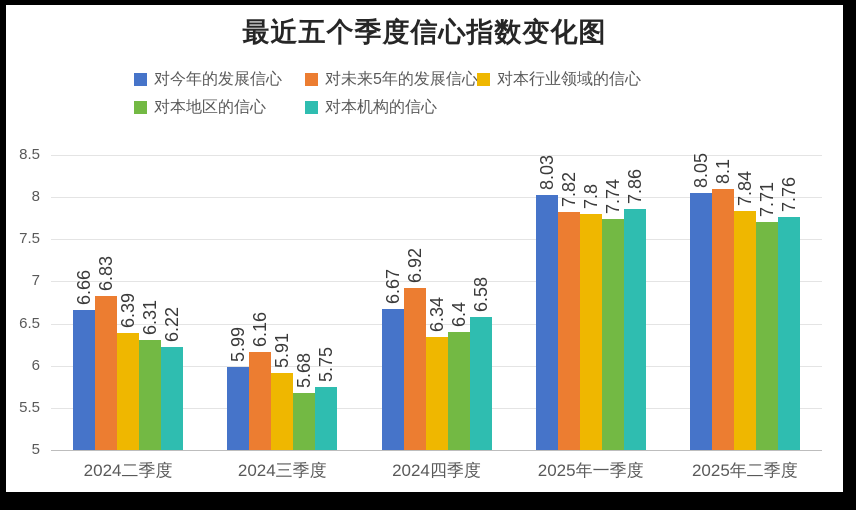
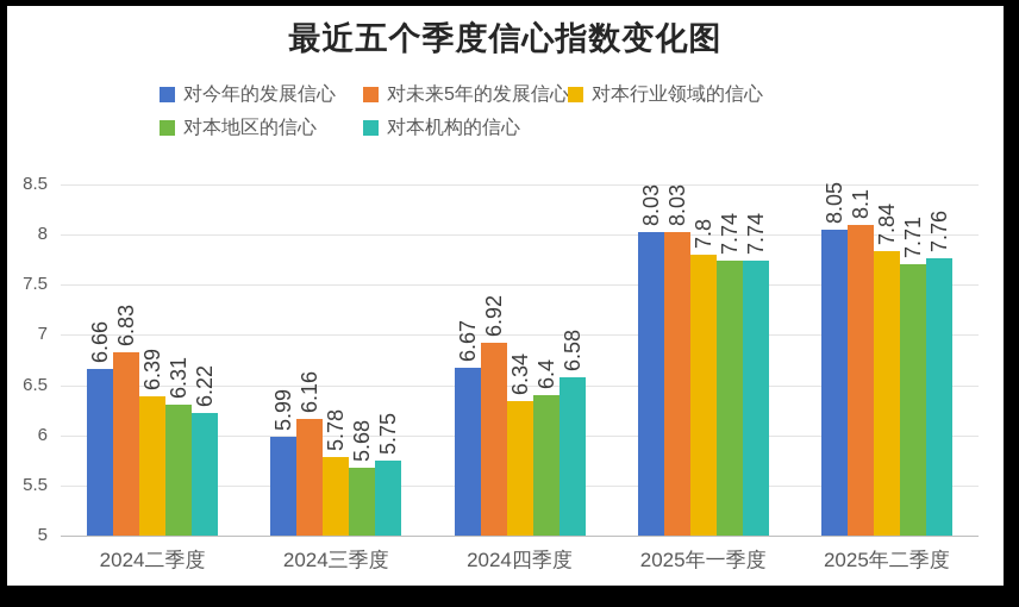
对本行业领域的信心/2024三季度: 5.91 -> 5.78
对未来5年的发展信心/2025年一季度: 7.82 -> 8.03
对本机构的信心/2025年一季度: 7.86 -> 7.74
